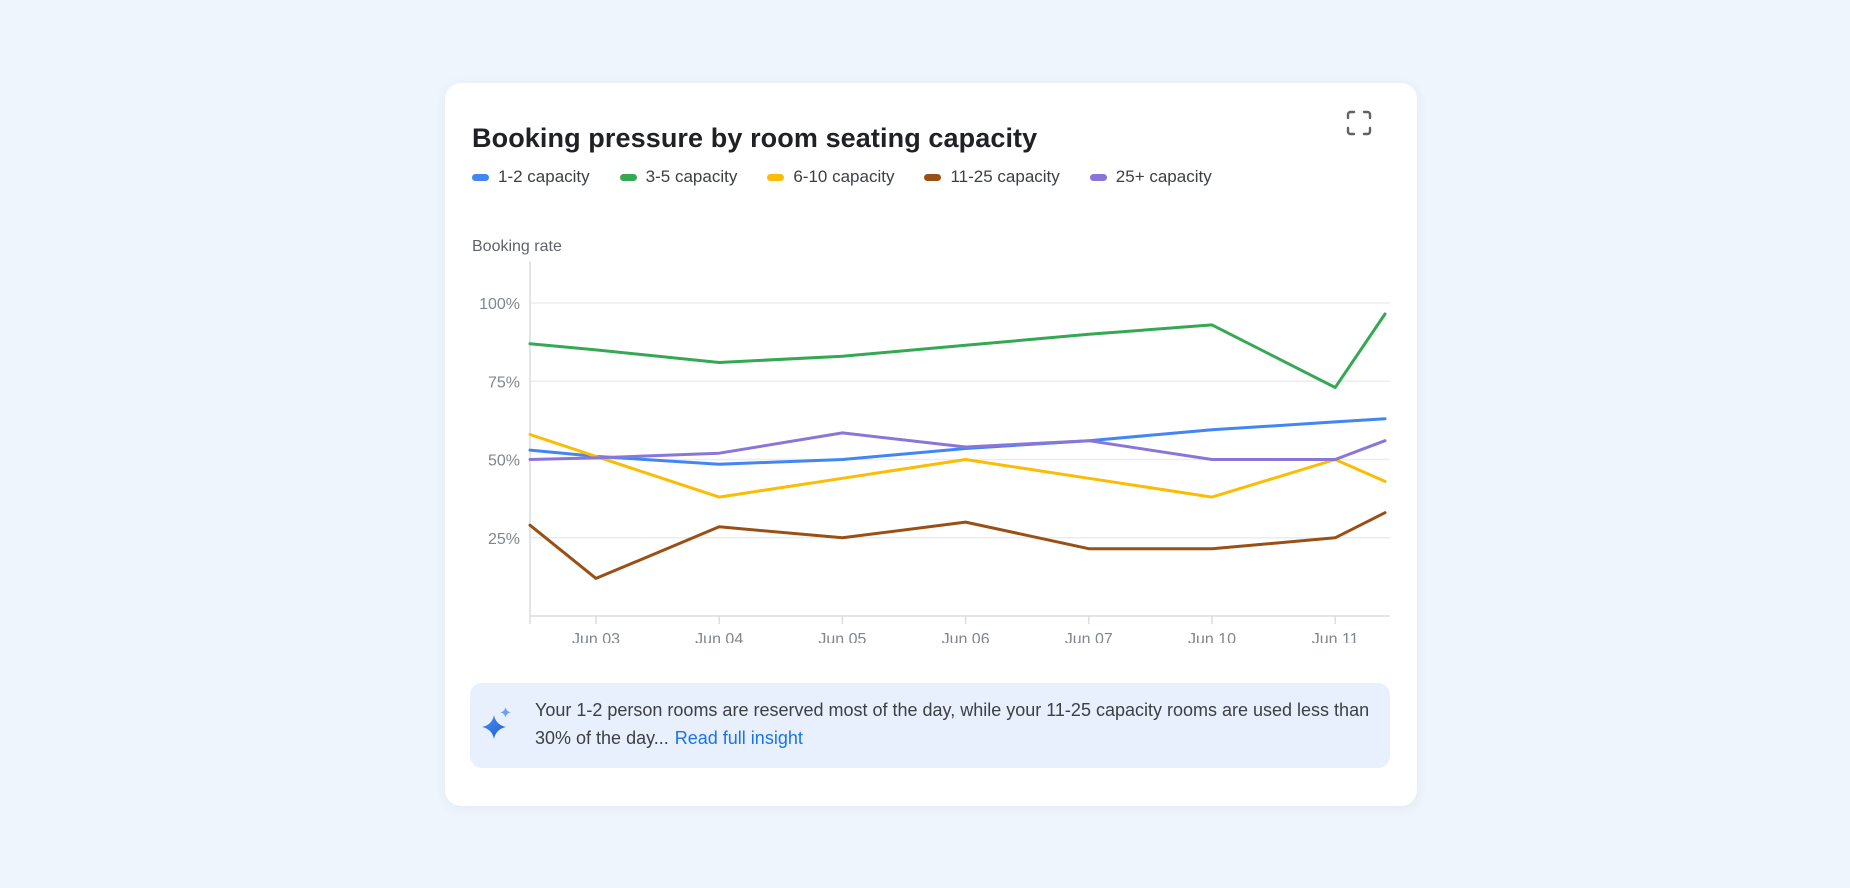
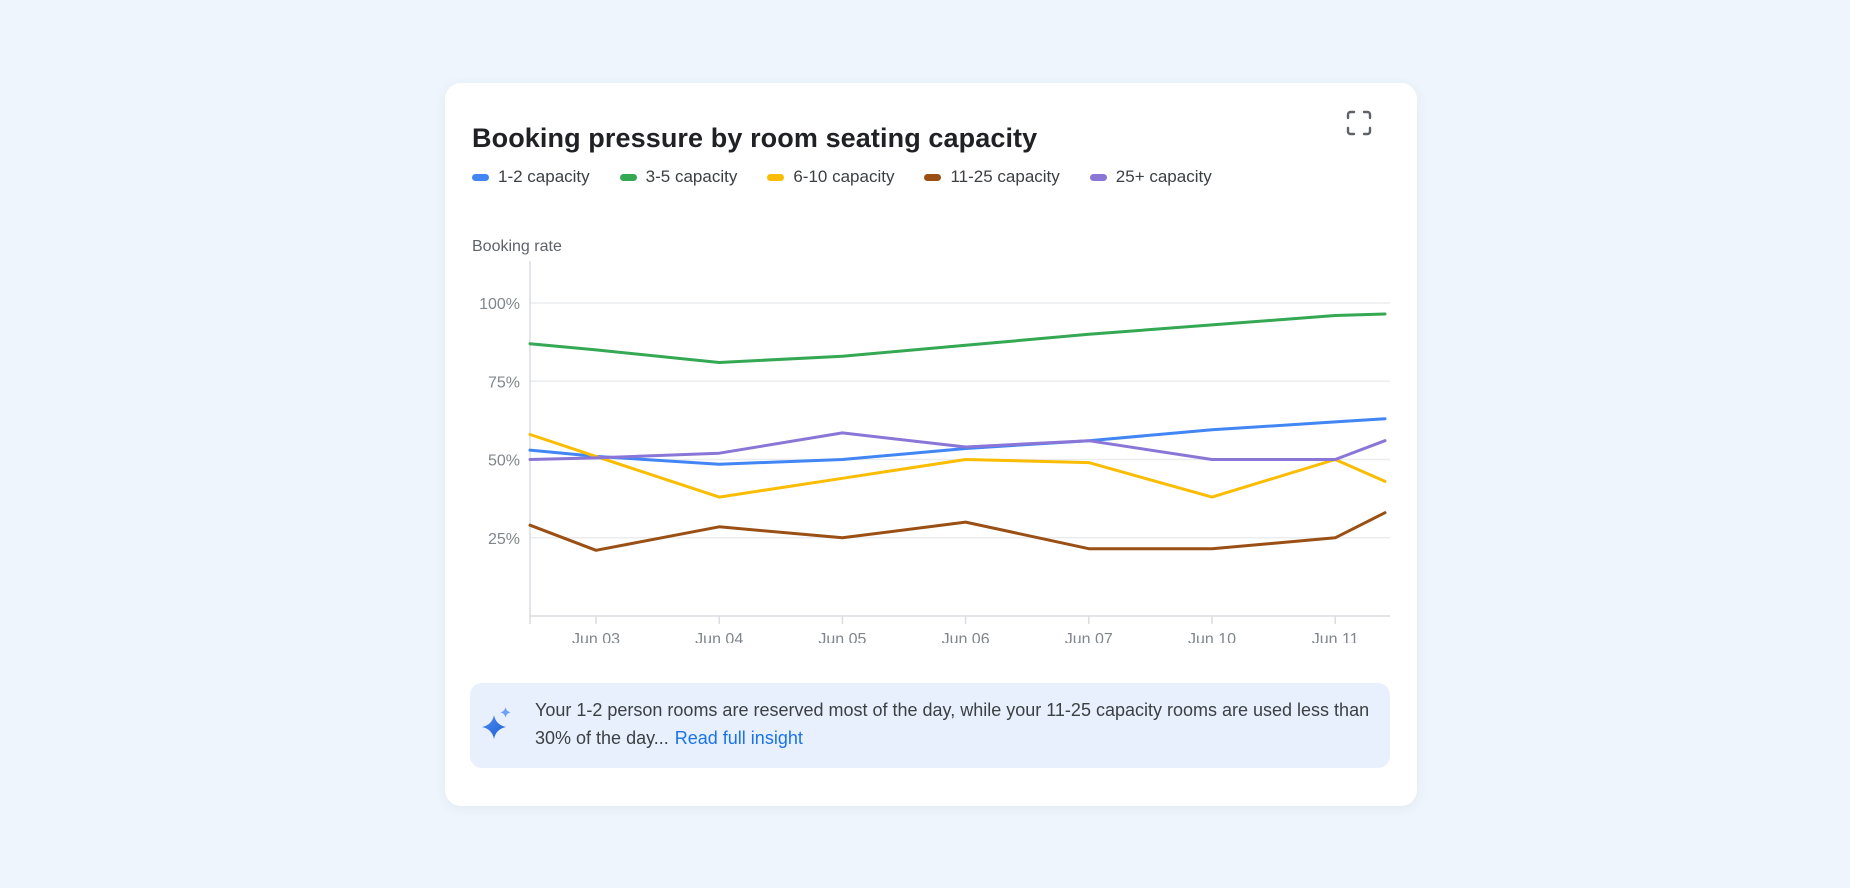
11-25 capacity/Jun 03: 12% -> 21%
6-10 capacity/Jun 07: 44% -> 49%
3-5 capacity/Jun 11: 73% -> 96%
